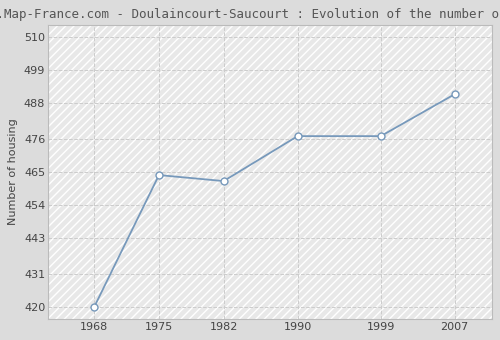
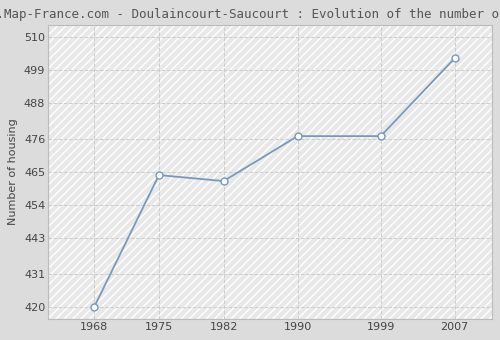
2007: 491 -> 503
